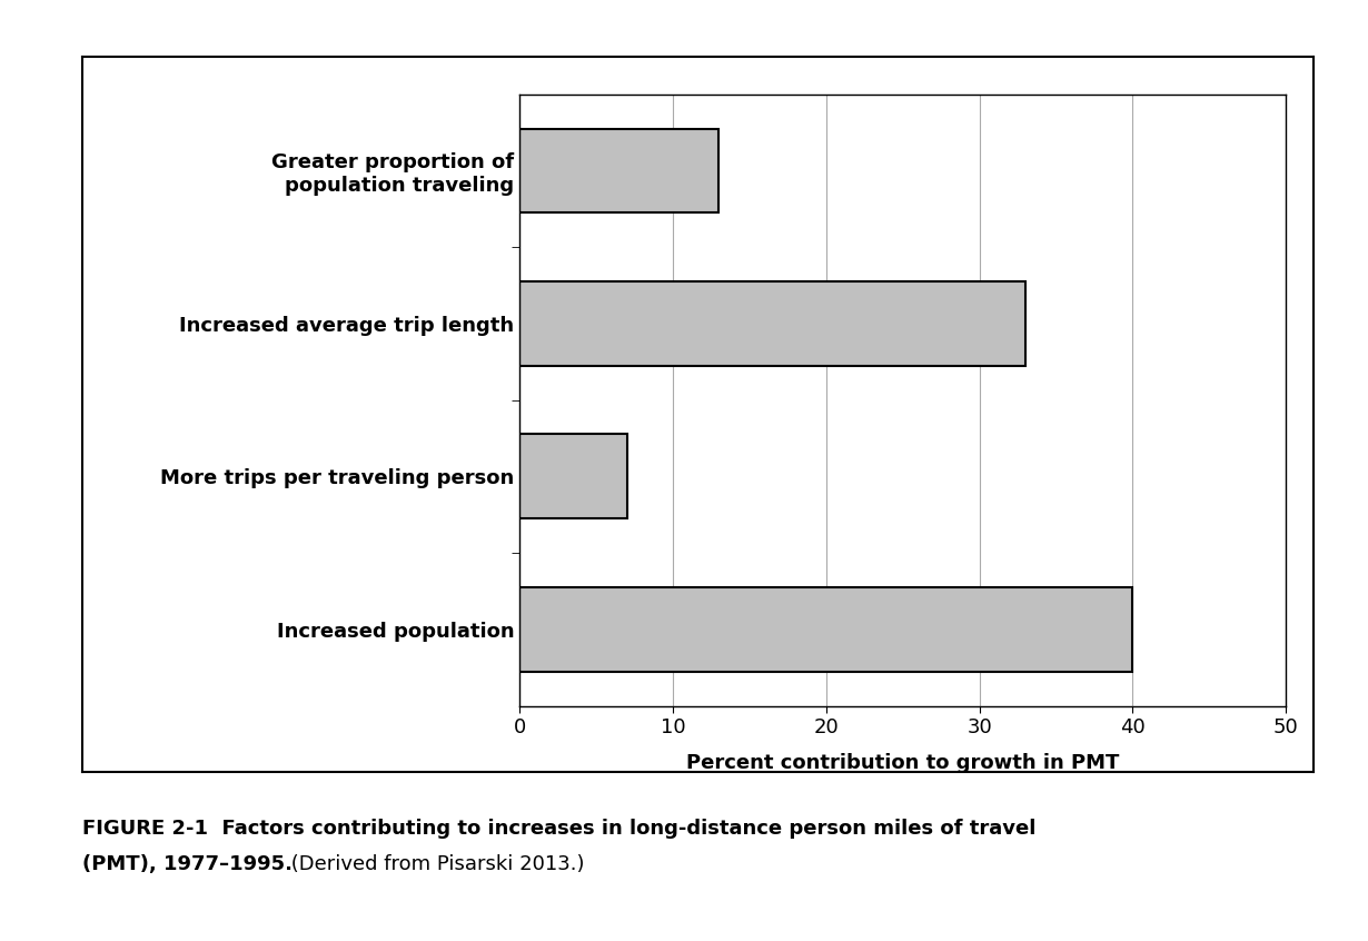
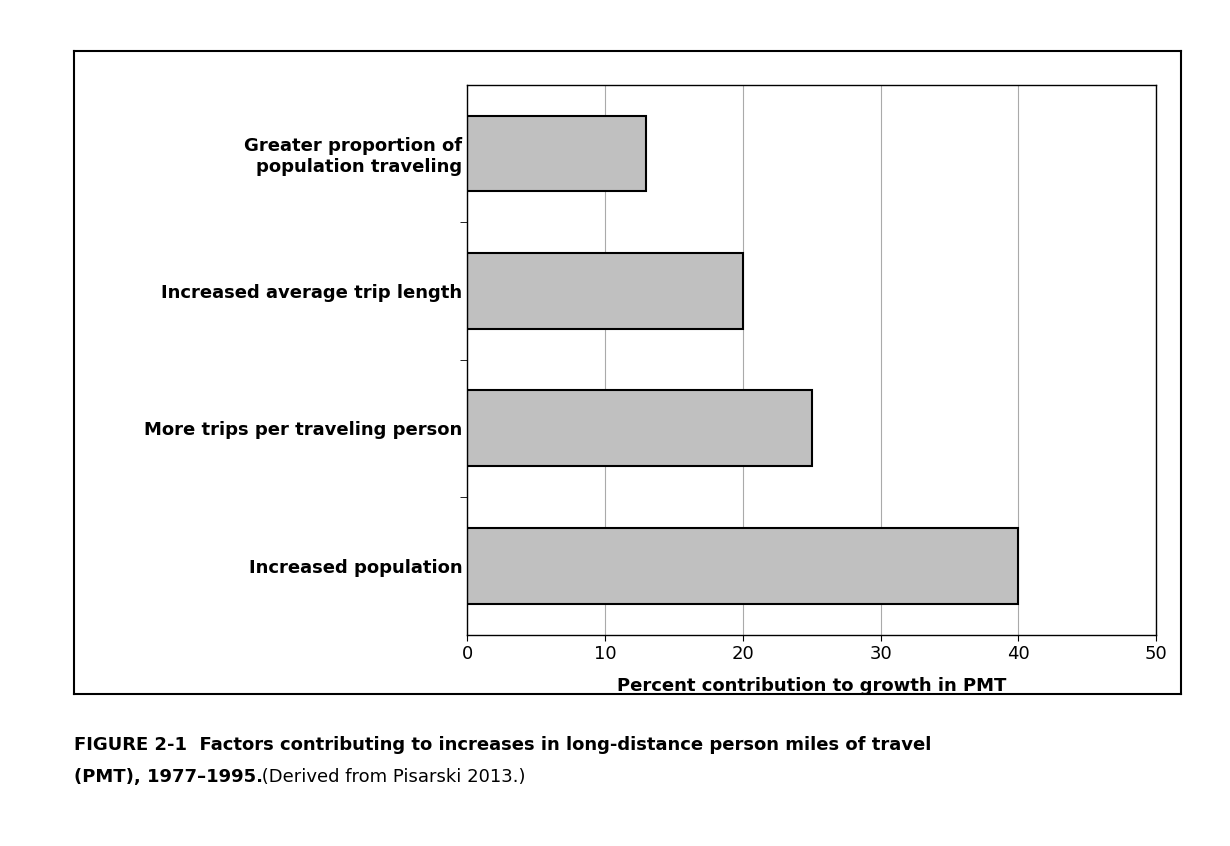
Increased average trip length: 33 -> 20
More trips per traveling person: 7 -> 25
